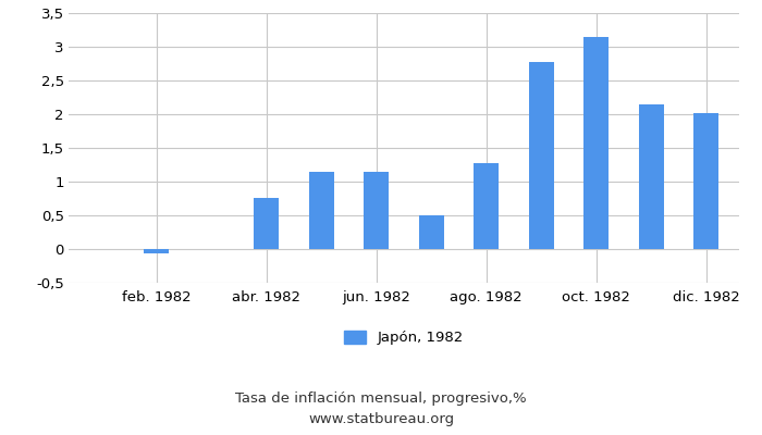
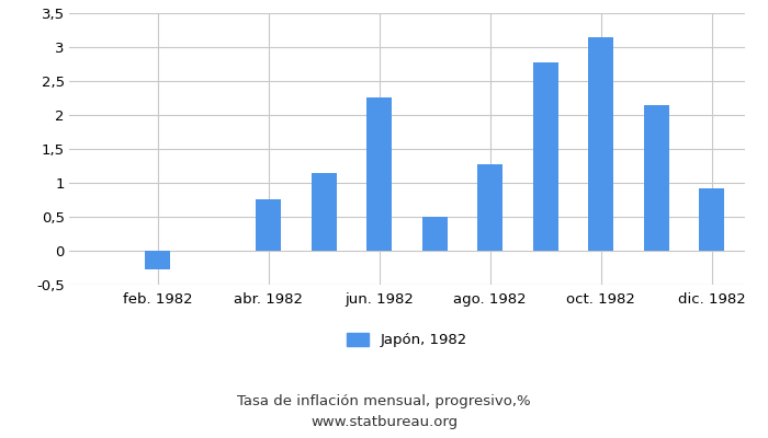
feb. 1982: -0,07 -> -0,28
jun. 1982: 1,14 -> 2,26
dic. 1982: 2,02 -> 0,92
